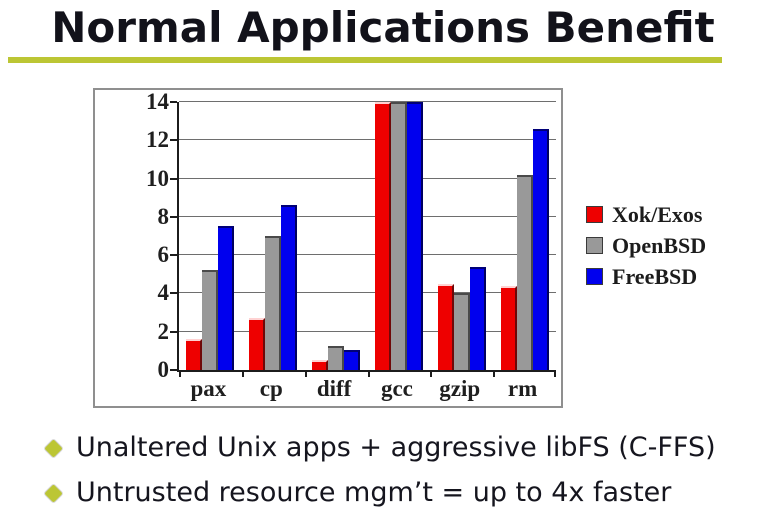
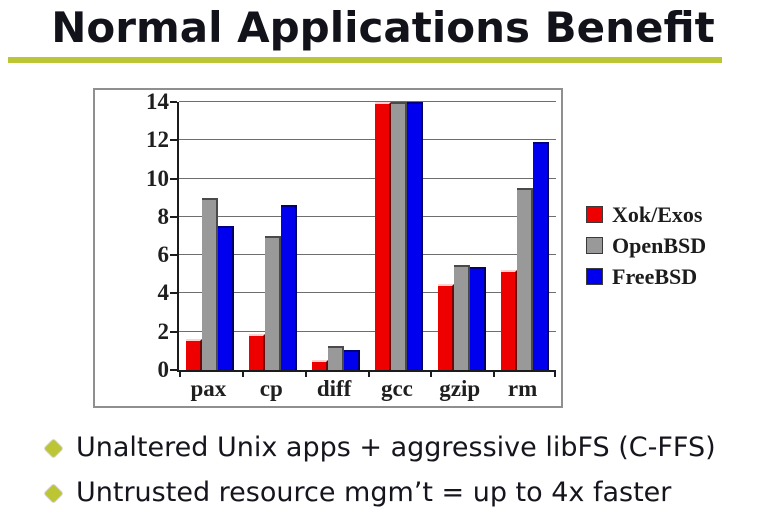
OpenBSD/pax: 5.2 -> 9.0
Xok/Exos/cp: 2.7 -> 1.9
OpenBSD/gzip: 4.0 -> 5.5
Xok/Exos/rm: 4.4 -> 5.2
OpenBSD/rm: 10.2 -> 9.5
FreeBSD/rm: 12.6 -> 11.9
